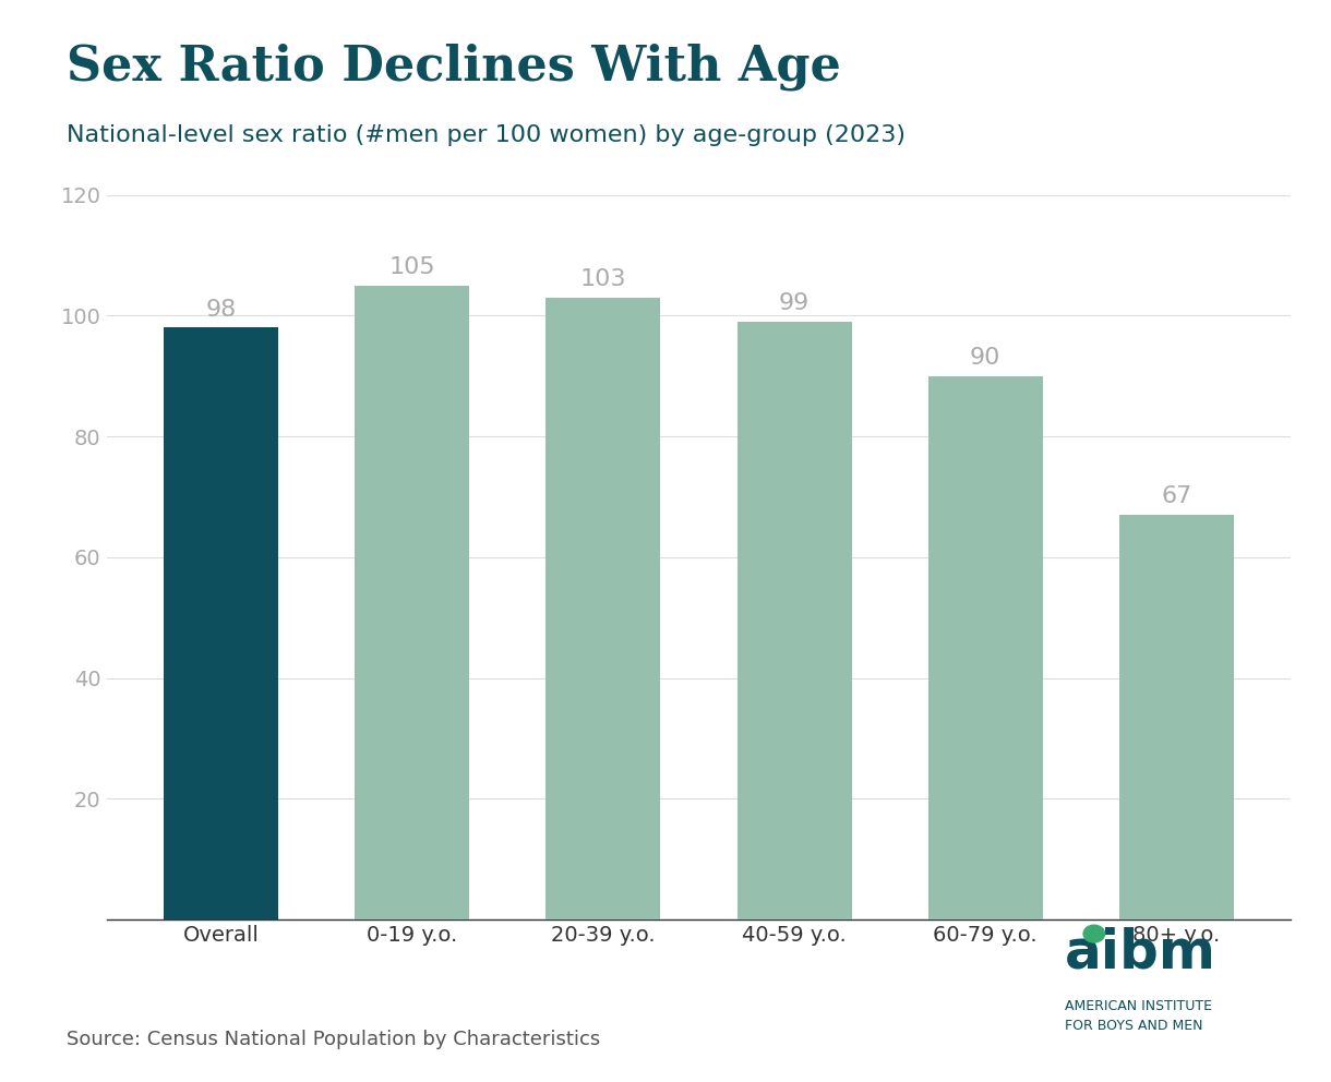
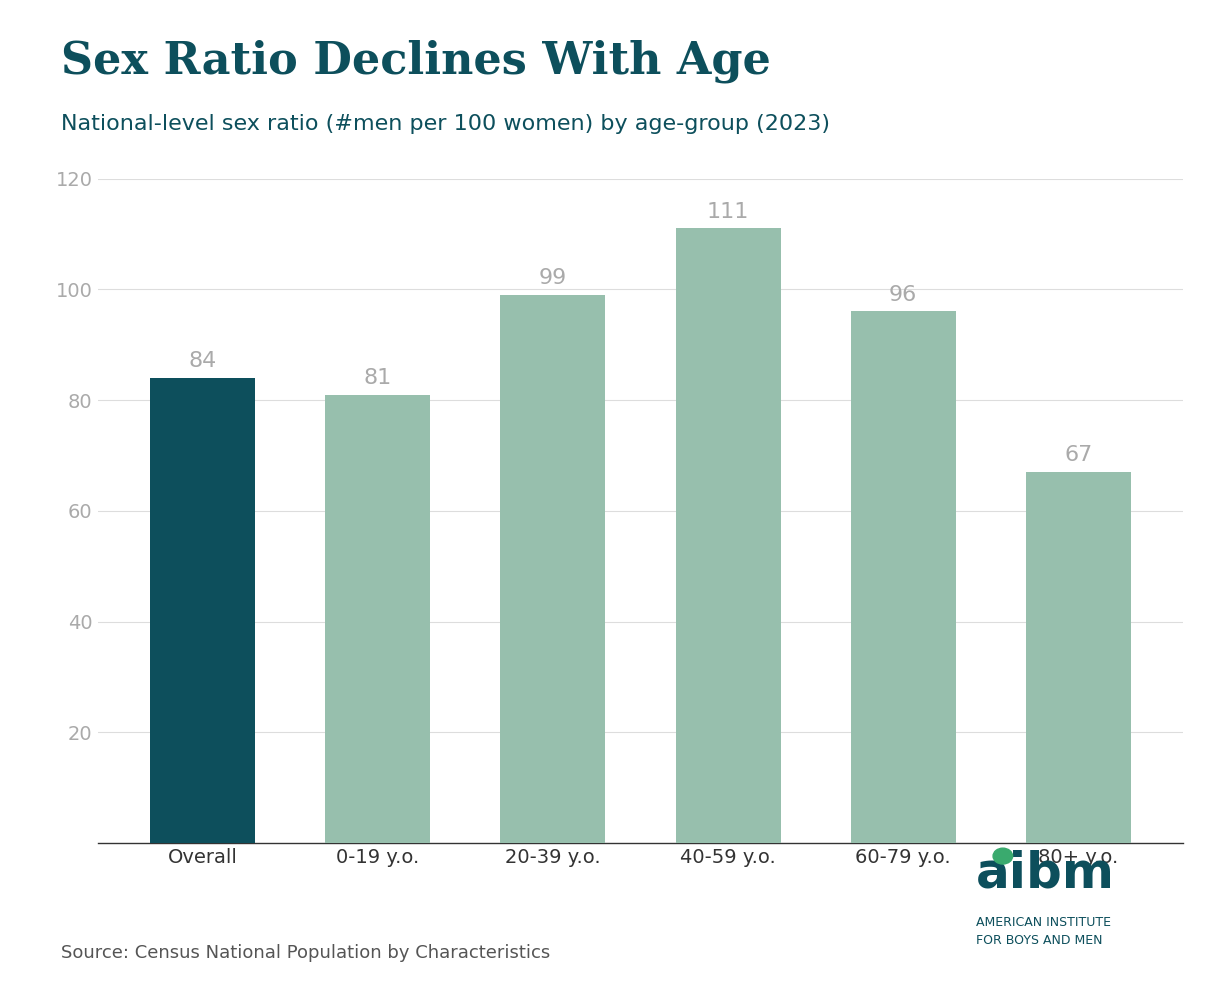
Overall: 98 -> 84
0-19 y.o.: 105 -> 81
20-39 y.o.: 103 -> 99
40-59 y.o.: 99 -> 111
60-79 y.o.: 90 -> 96
